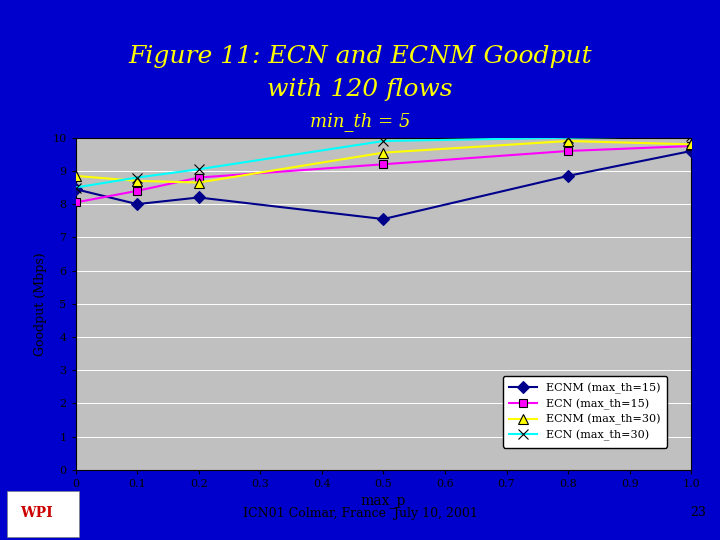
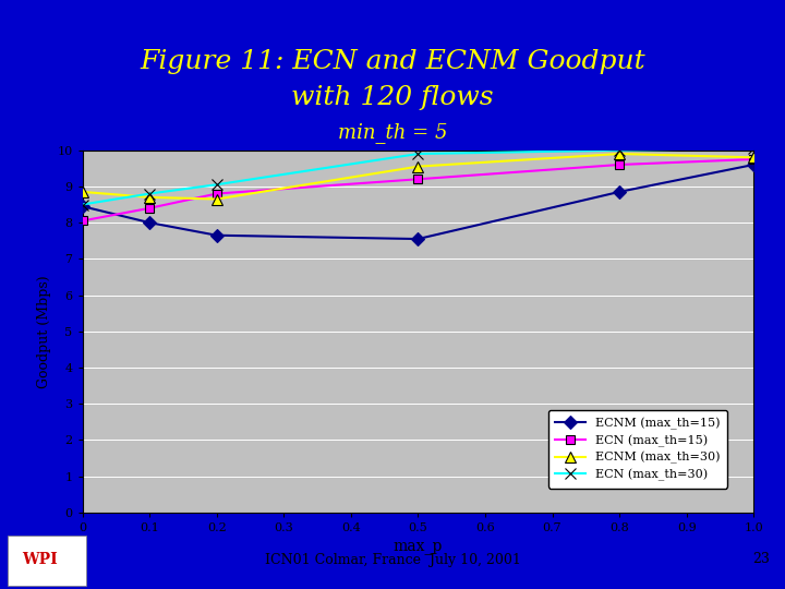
ECNM (max_th=15)/0.2: 8.20 -> 7.65
